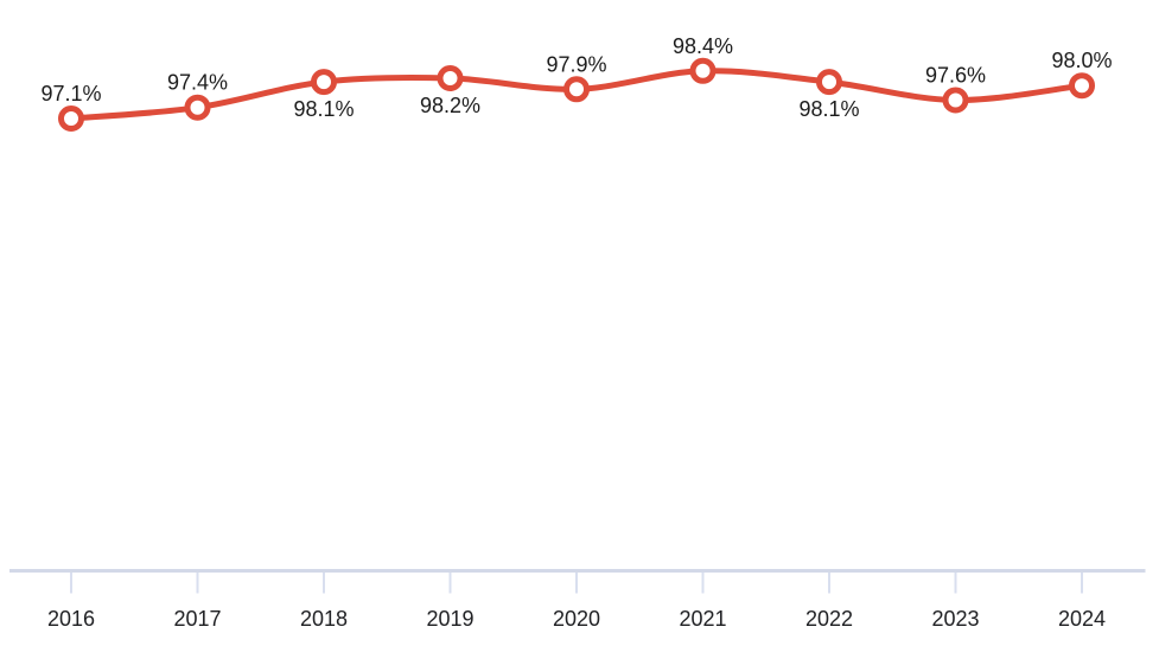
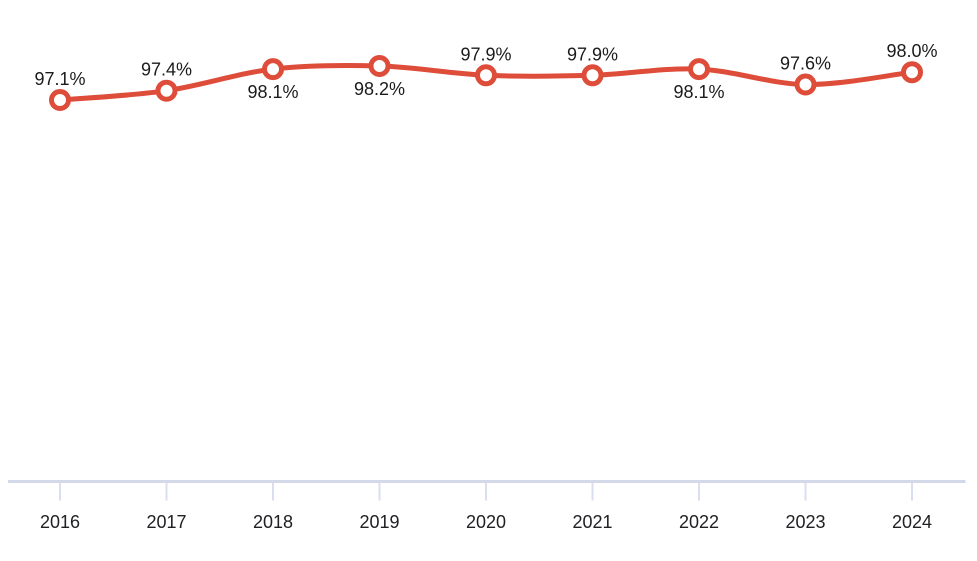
2021: 98.4% -> 97.9%
